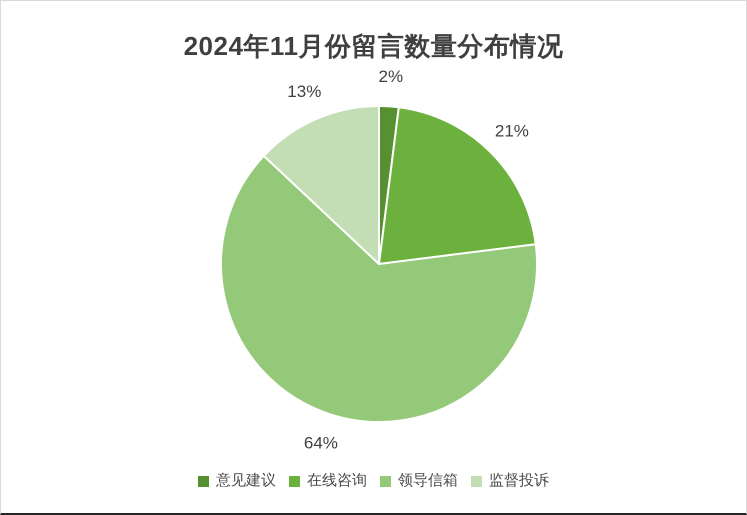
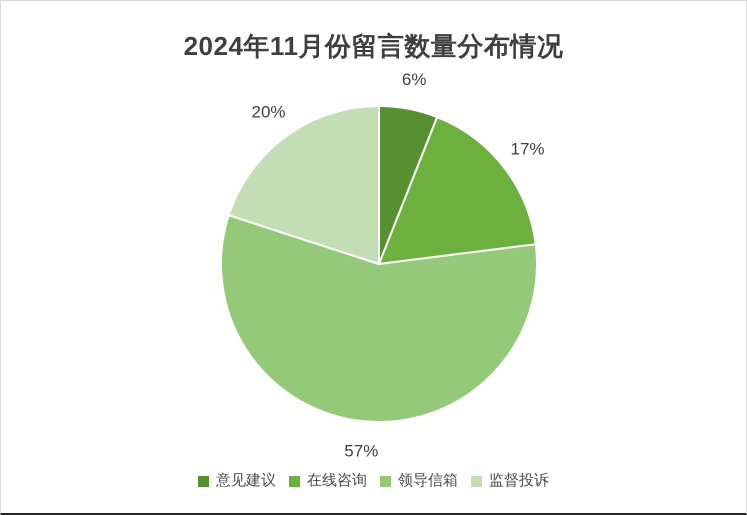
意见建议: 2% -> 6%
在线咨询: 21% -> 17%
领导信箱: 64% -> 57%
监督投诉: 13% -> 20%
